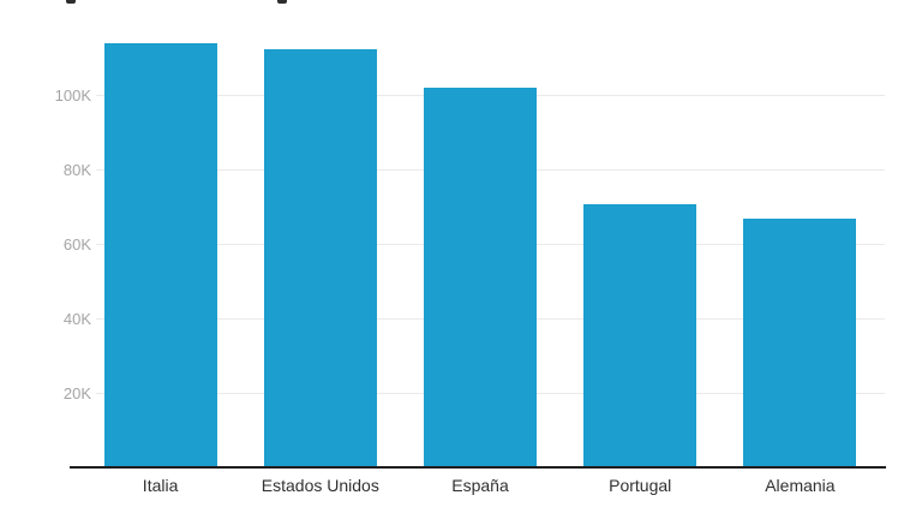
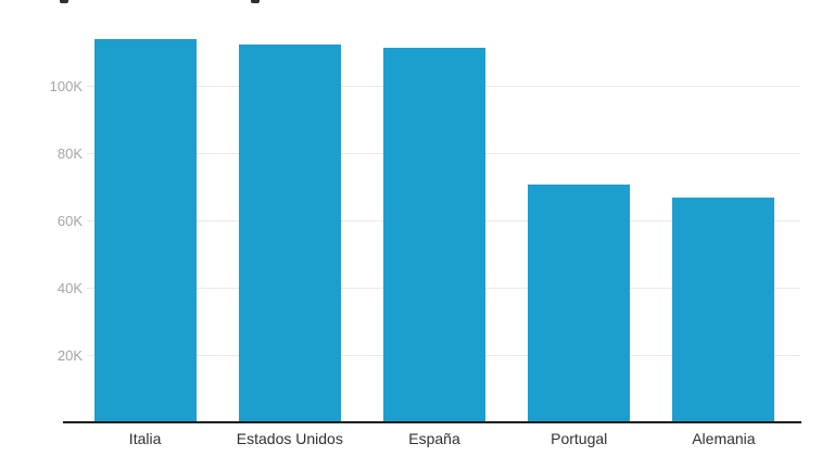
España: 102K -> 112K
